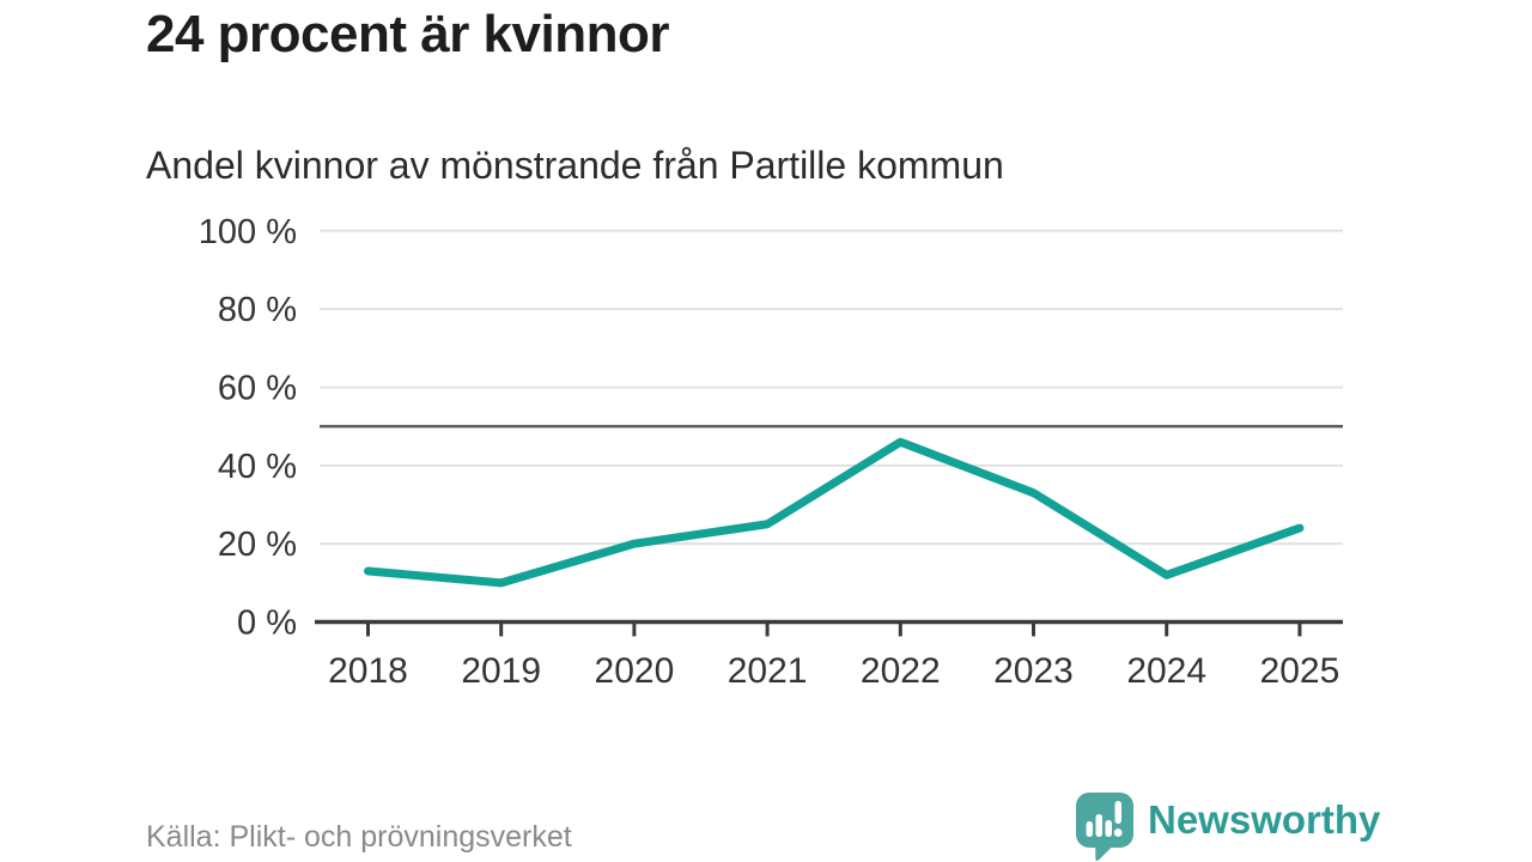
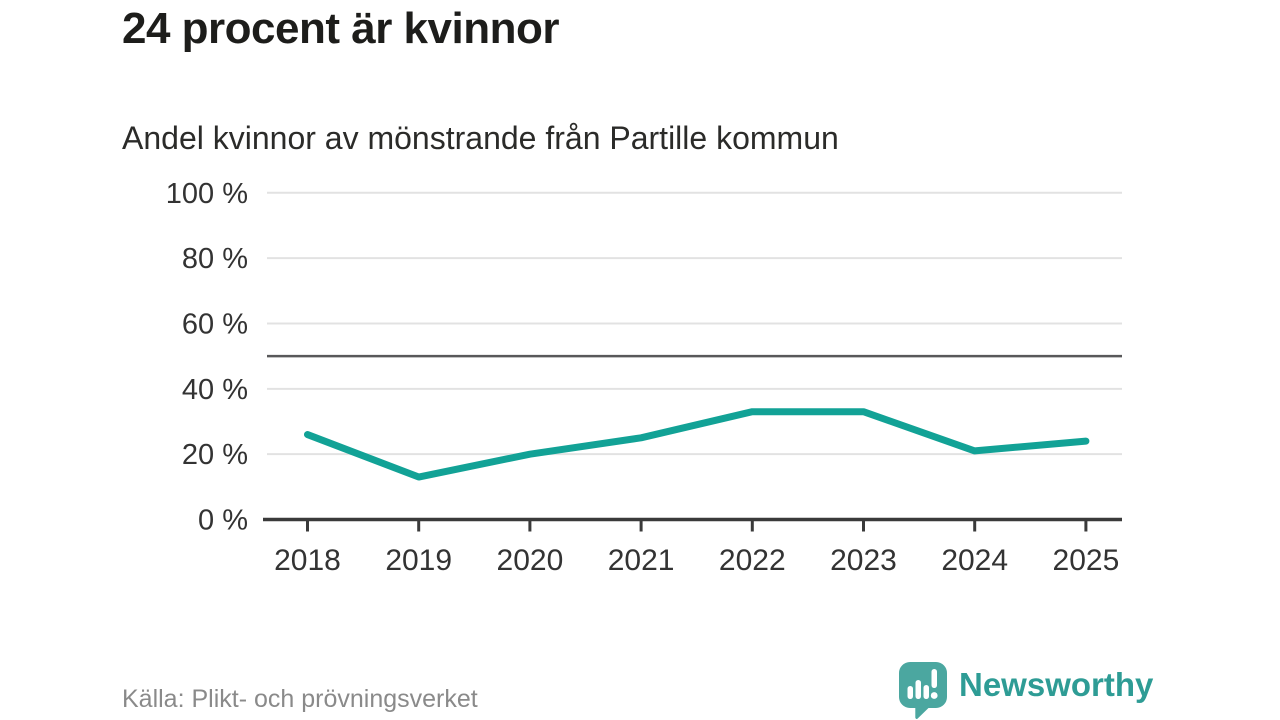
2018: 13% -> 26%
2019: 10% -> 13%
2022: 46% -> 33%
2024: 12% -> 21%
